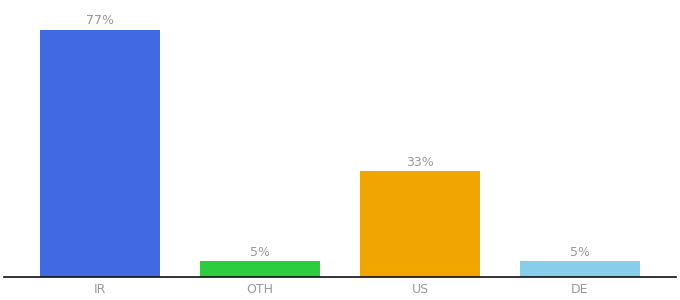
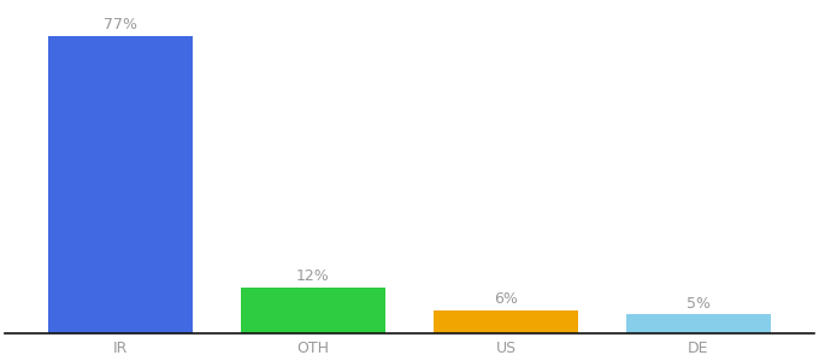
OTH: 5% -> 12%
US: 33% -> 6%
